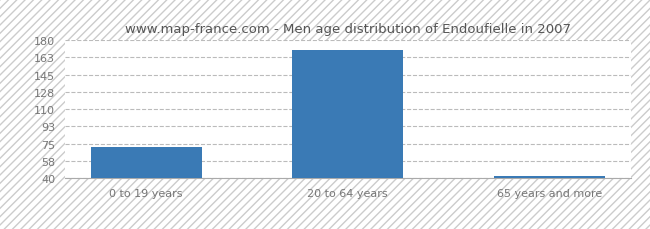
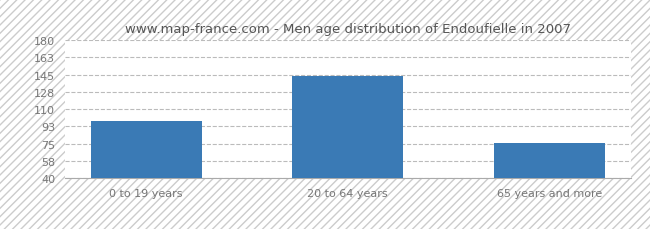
0 to 19 years: 72 -> 98
20 to 64 years: 170 -> 144
65 years and more: 42 -> 76
